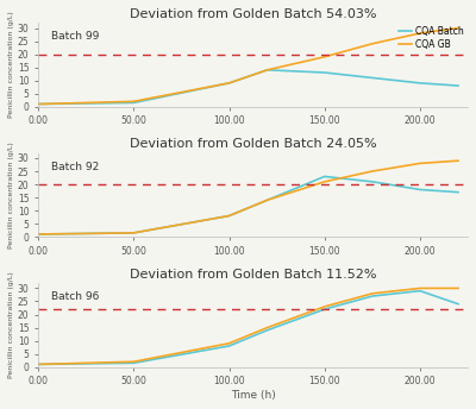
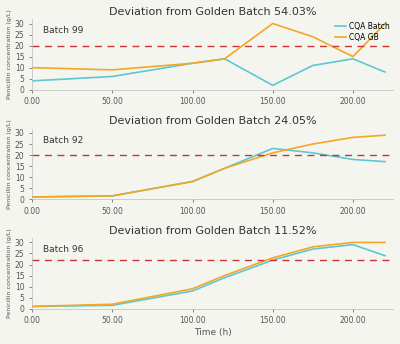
Deviation from Golden Batch 54.03%/CQA Batch/0.00: 1.0 -> 4.0
Deviation from Golden Batch 54.03%/CQA GB/0.00: 1 -> 10
Deviation from Golden Batch 54.03%/CQA Batch/50.00: 1.5 -> 6.0
Deviation from Golden Batch 54.03%/CQA GB/50.00: 2 -> 9
Deviation from Golden Batch 54.03%/CQA Batch/100.00: 9.0 -> 12.0
Deviation from Golden Batch 54.03%/CQA GB/100.00: 9 -> 12
Deviation from Golden Batch 54.03%/CQA Batch/150.00: 13.0 -> 2.0
Deviation from Golden Batch 54.03%/CQA GB/150.00: 19 -> 30
Deviation from Golden Batch 54.03%/CQA Batch/200.00: 9.0 -> 14.0
Deviation from Golden Batch 54.03%/CQA GB/200.00: 28 -> 15
